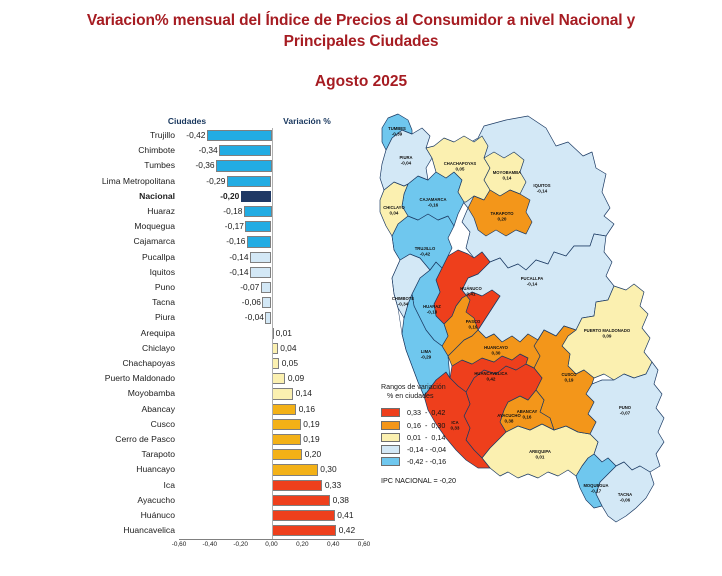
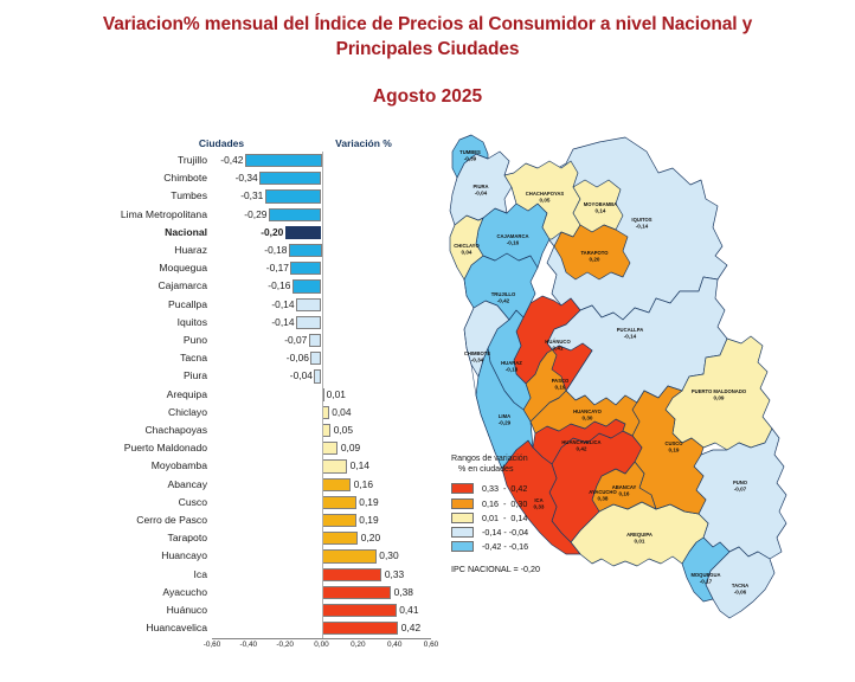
Tumbes: -0,36 -> -0,31
